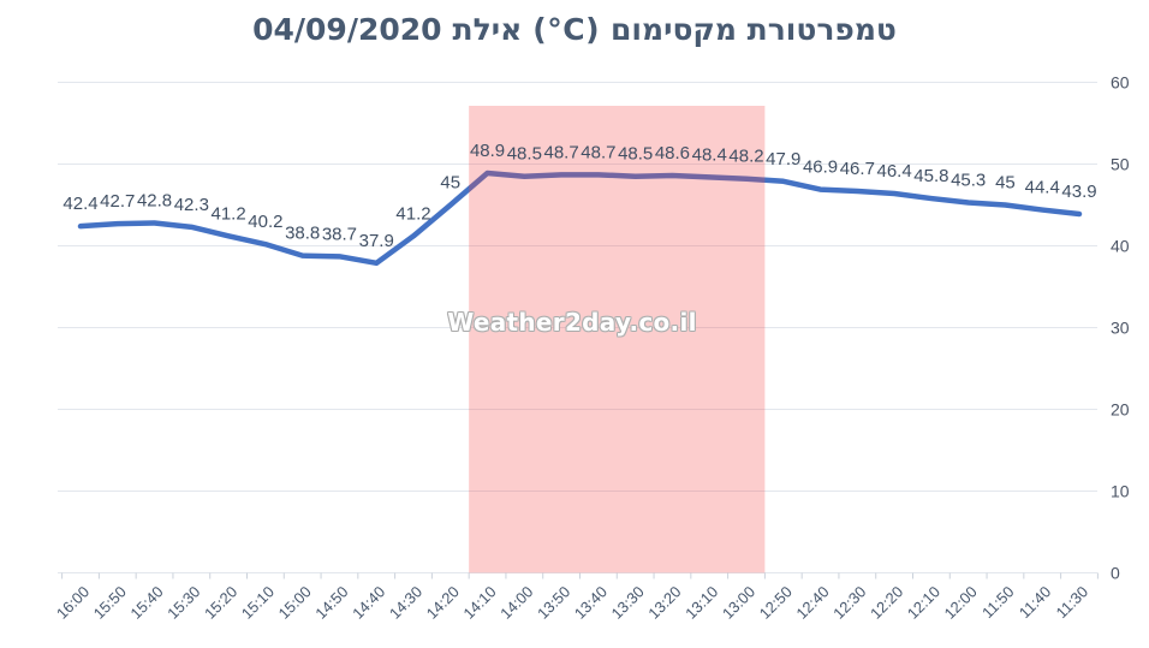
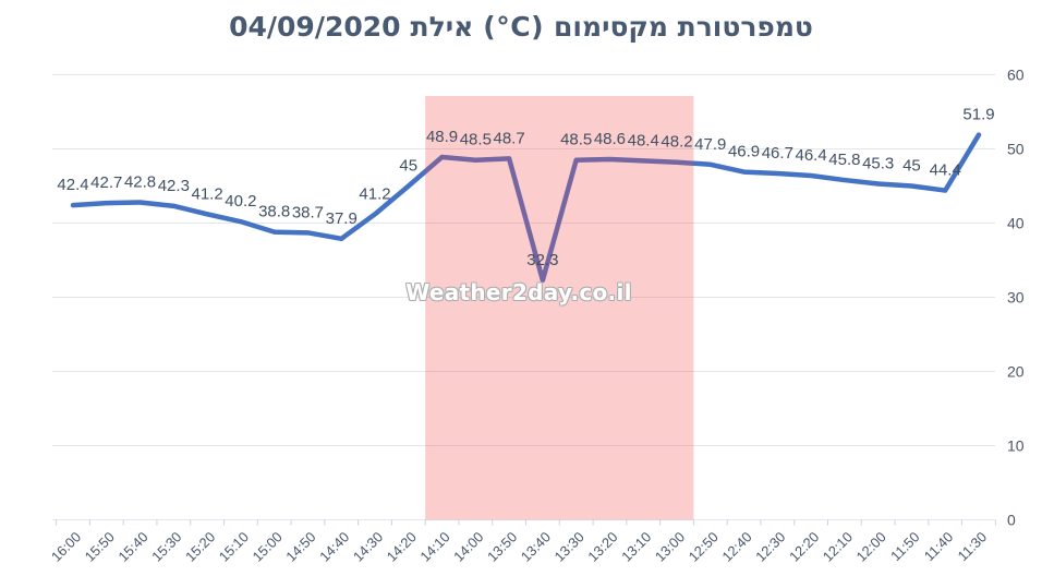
13:40: 48.7 -> 32.3
11:30: 43.9 -> 51.9
